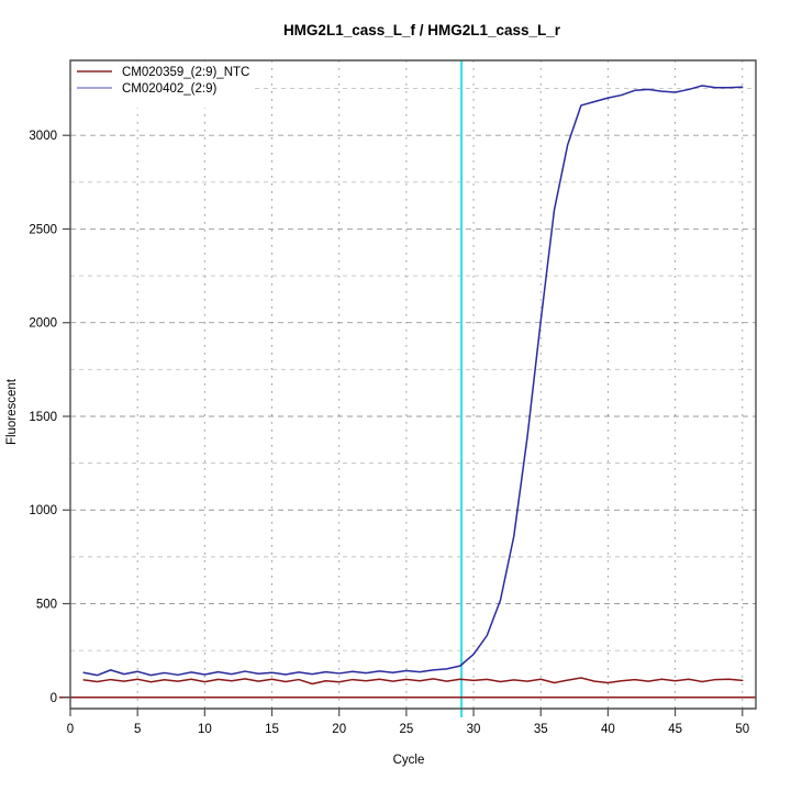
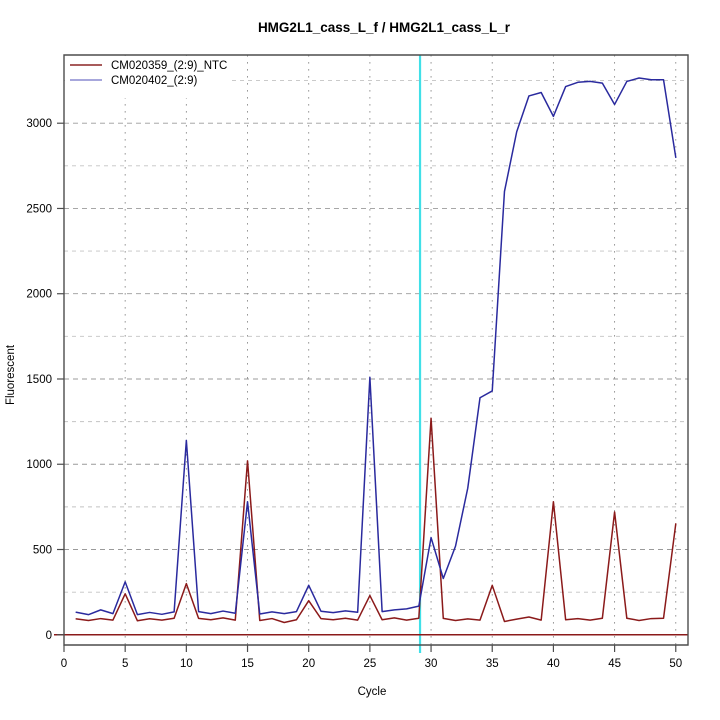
CM020359_(2:9)_NTC/5: 100 -> 240
CM020402_(2:9)/5: 140 -> 310
CM020359_(2:9)_NTC/10: 80 -> 300
CM020402_(2:9)/10: 120 -> 1140
CM020359_(2:9)_NTC/15: 100 -> 1020
CM020402_(2:9)/15: 130 -> 780
CM020359_(2:9)_NTC/20: 80 -> 200
CM020402_(2:9)/20: 130 -> 290
CM020359_(2:9)_NTC/25: 100 -> 230
CM020402_(2:9)/25: 140 -> 1510
CM020359_(2:9)_NTC/30: 90 -> 1270
CM020402_(2:9)/30: 230 -> 570
CM020359_(2:9)_NTC/35: 100 -> 290
CM020402_(2:9)/35: 2010 -> 1430
CM020359_(2:9)_NTC/40: 80 -> 780
CM020402_(2:9)/40: 3200 -> 3040
CM020359_(2:9)_NTC/45: 90 -> 720
CM020402_(2:9)/45: 3230 -> 3110
CM020359_(2:9)_NTC/50: 90 -> 650
CM020402_(2:9)/50: 3260 -> 2800
